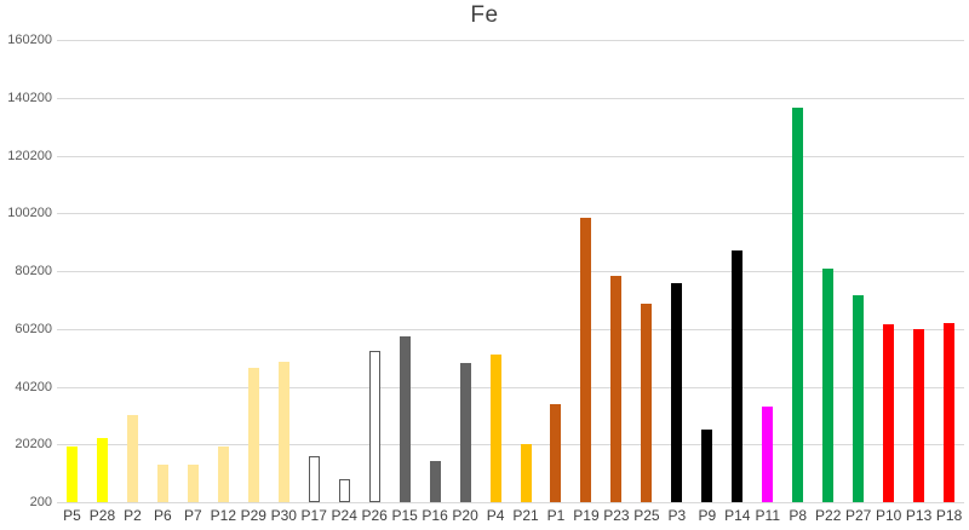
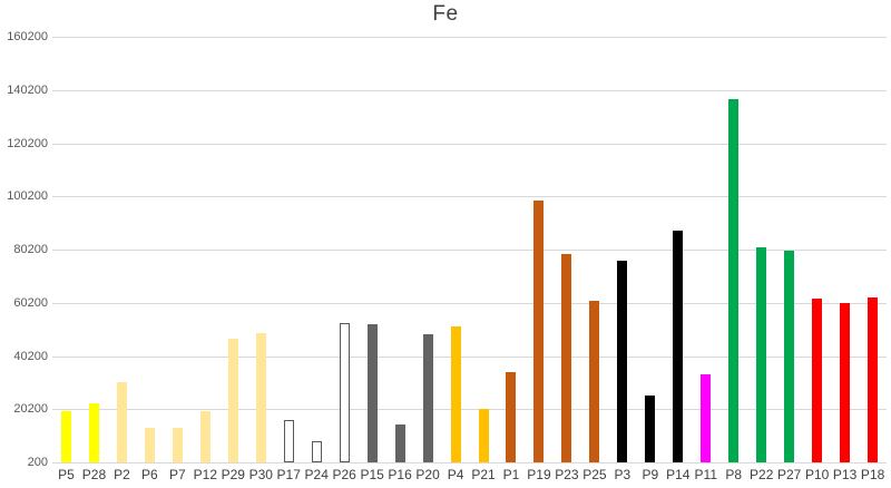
P15: 58000 -> 52000
P25: 69000 -> 61000
P27: 72000 -> 80000
